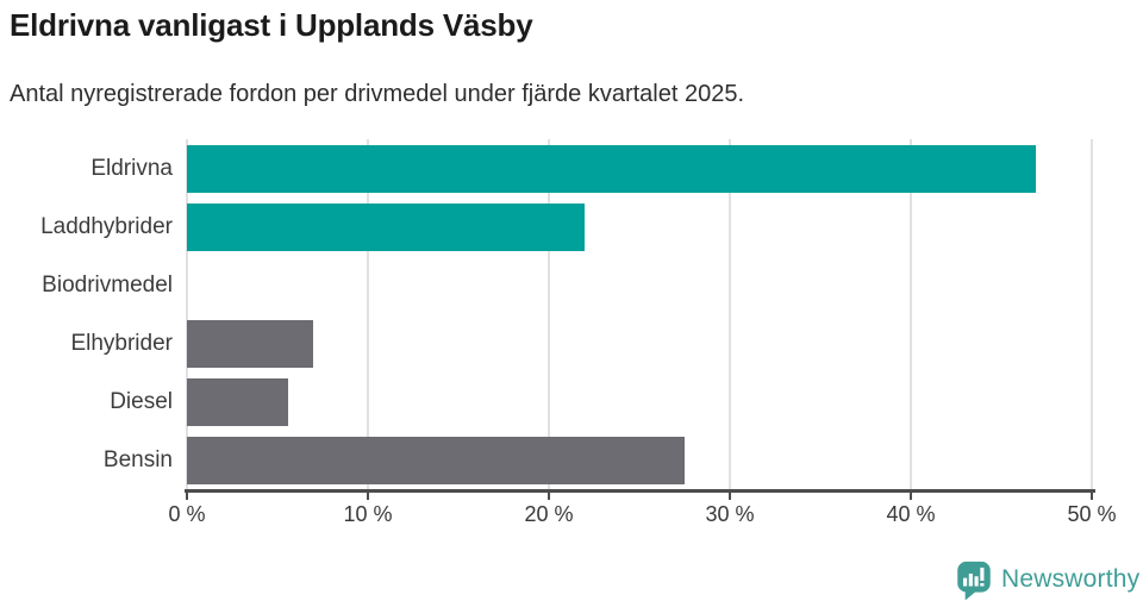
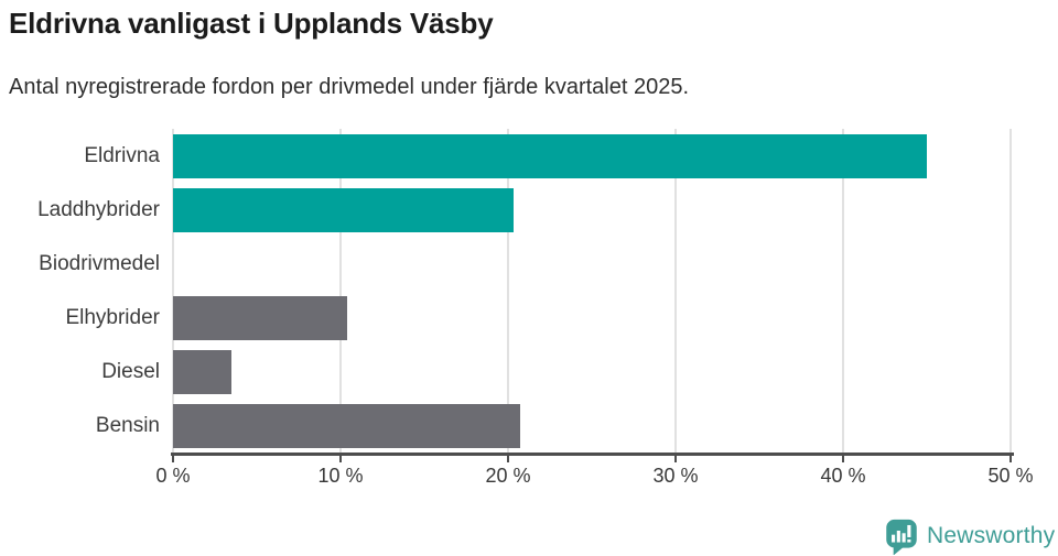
Eldrivna: 46.9% -> 45.0%
Laddhybrider: 22.0% -> 20.3%
Elhybrider: 7.0% -> 10.4%
Diesel: 5.6% -> 3.5%
Bensin: 27.5% -> 20.7%
